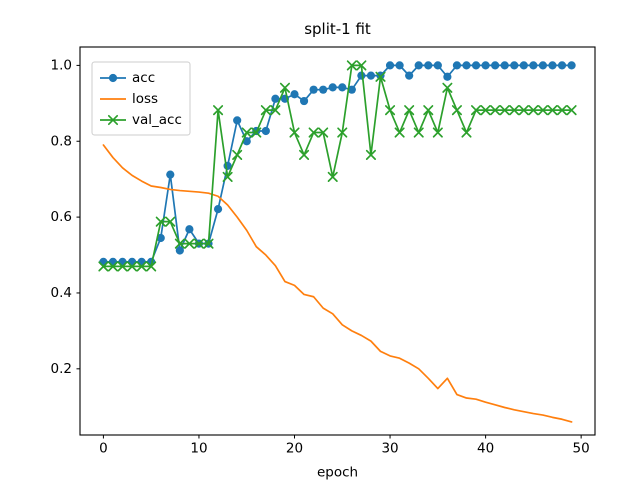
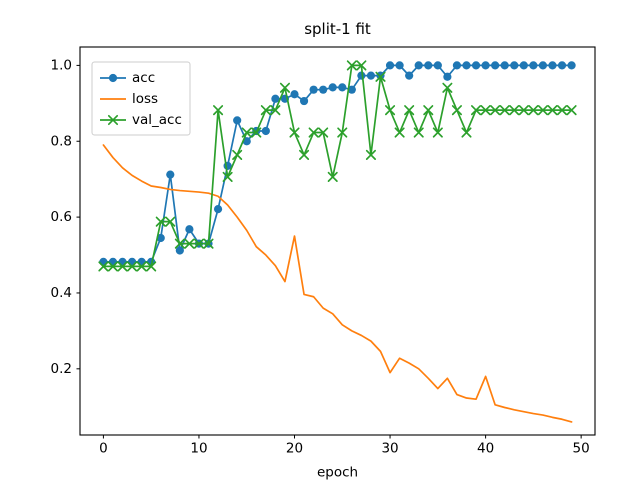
loss/20: 0.42 -> 0.55
loss/30: 0.23 -> 0.19
loss/40: 0.11 -> 0.18
